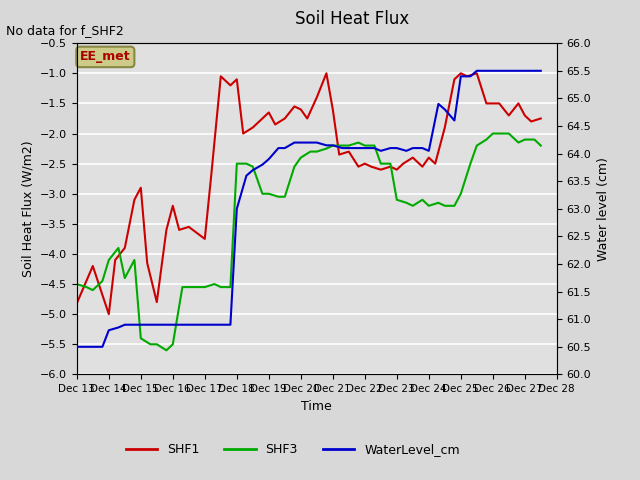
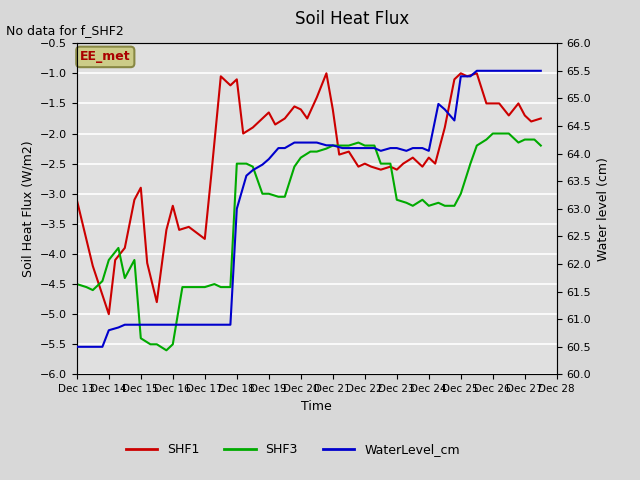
SHF1/Dec 13: -4.82 -> -3.10
